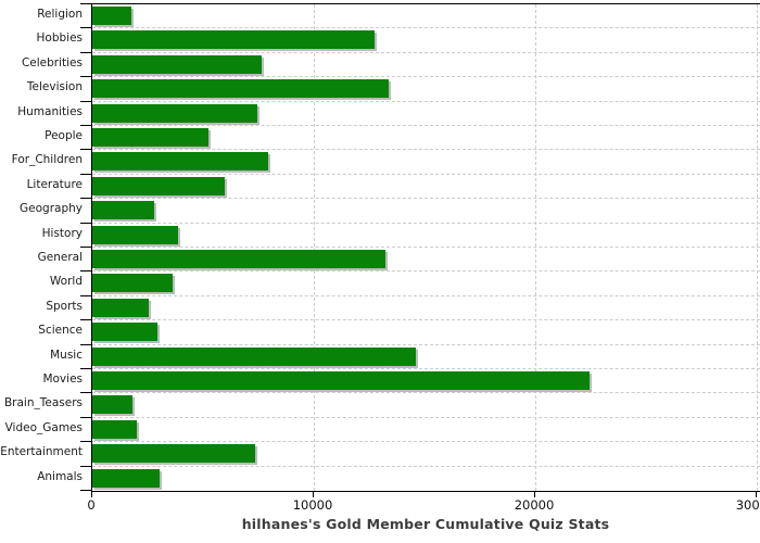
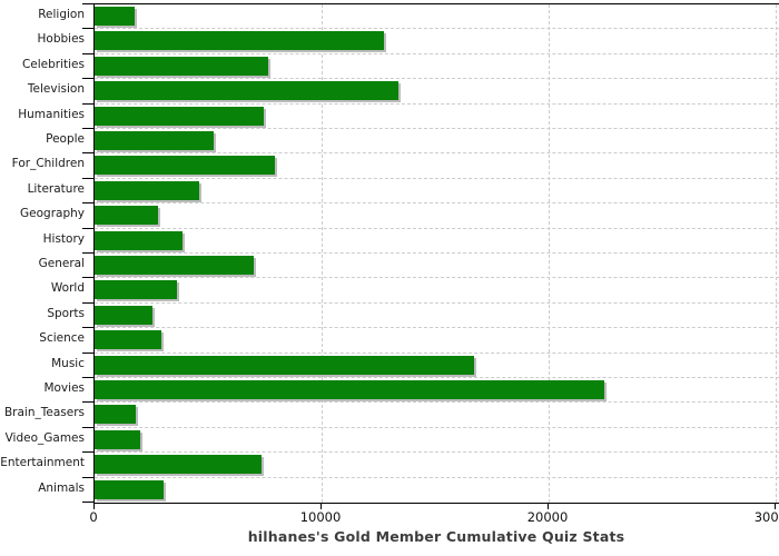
Literature: 6000 -> 4600
General: 13200 -> 7000
Music: 14600 -> 16700
